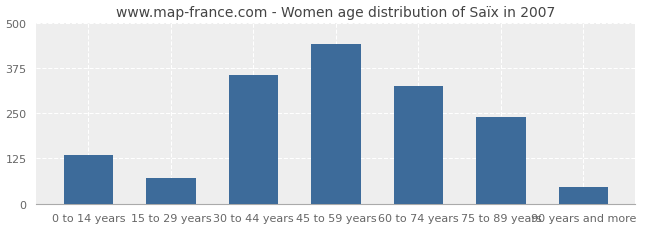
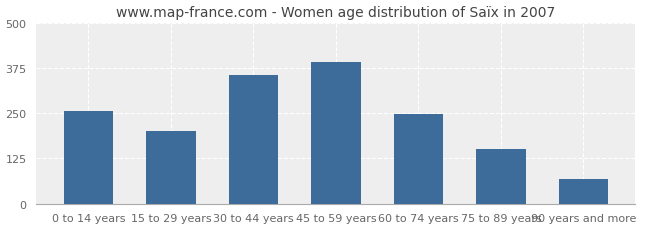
0 to 14 years: 135 -> 257
15 to 29 years: 70 -> 200
45 to 59 years: 440 -> 390
60 to 74 years: 325 -> 248
75 to 89 years: 240 -> 152
90 years and more: 45 -> 68
